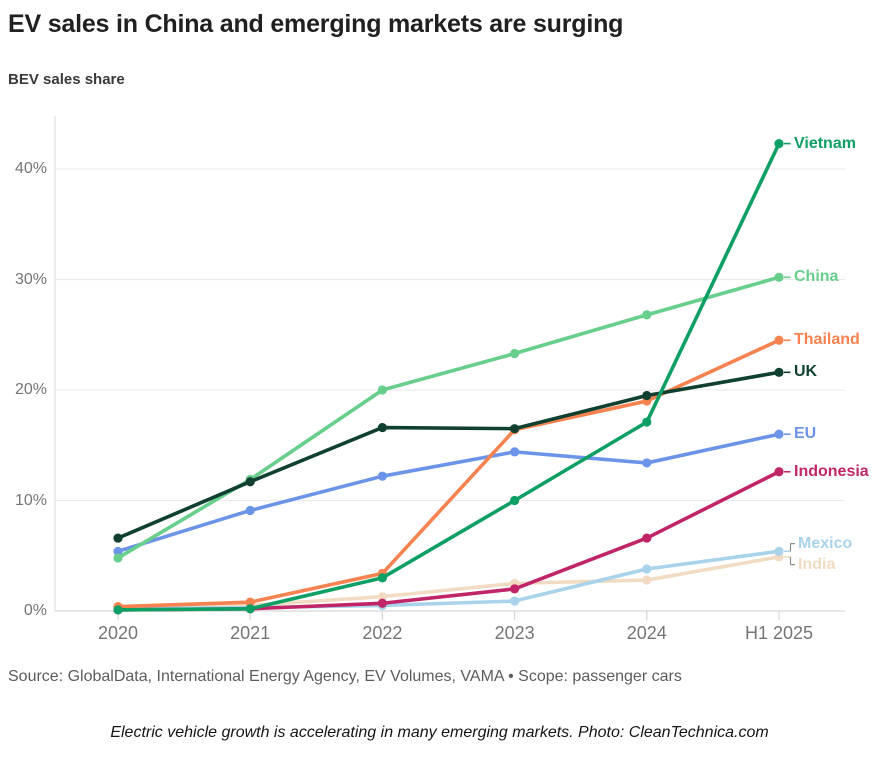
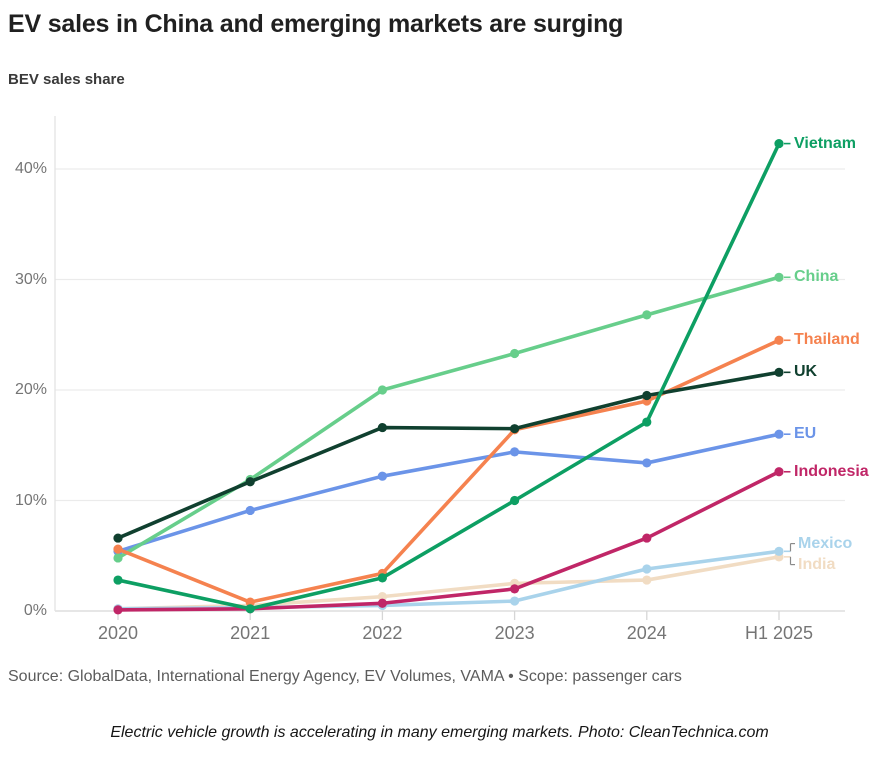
Thailand/2020: 0.4% -> 5.6%
Vietnam/2020: 0.1% -> 2.8%
